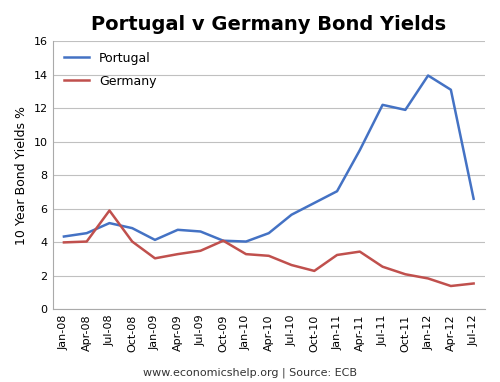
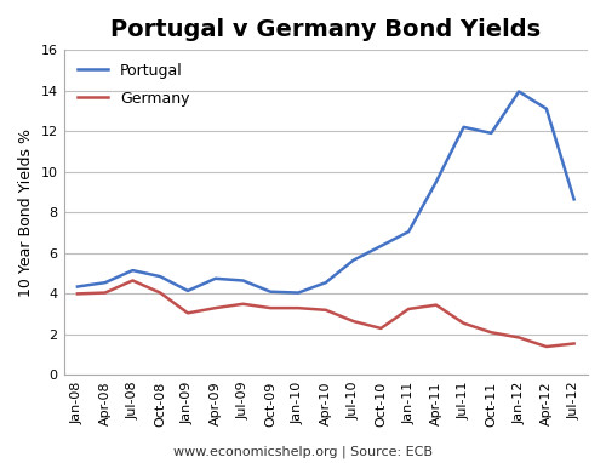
Germany/Jul-08: 5.9 -> 4.7
Germany/Oct-09: 4.1 -> 3.3
Portugal/Jul-12: 6.6 -> 8.7
